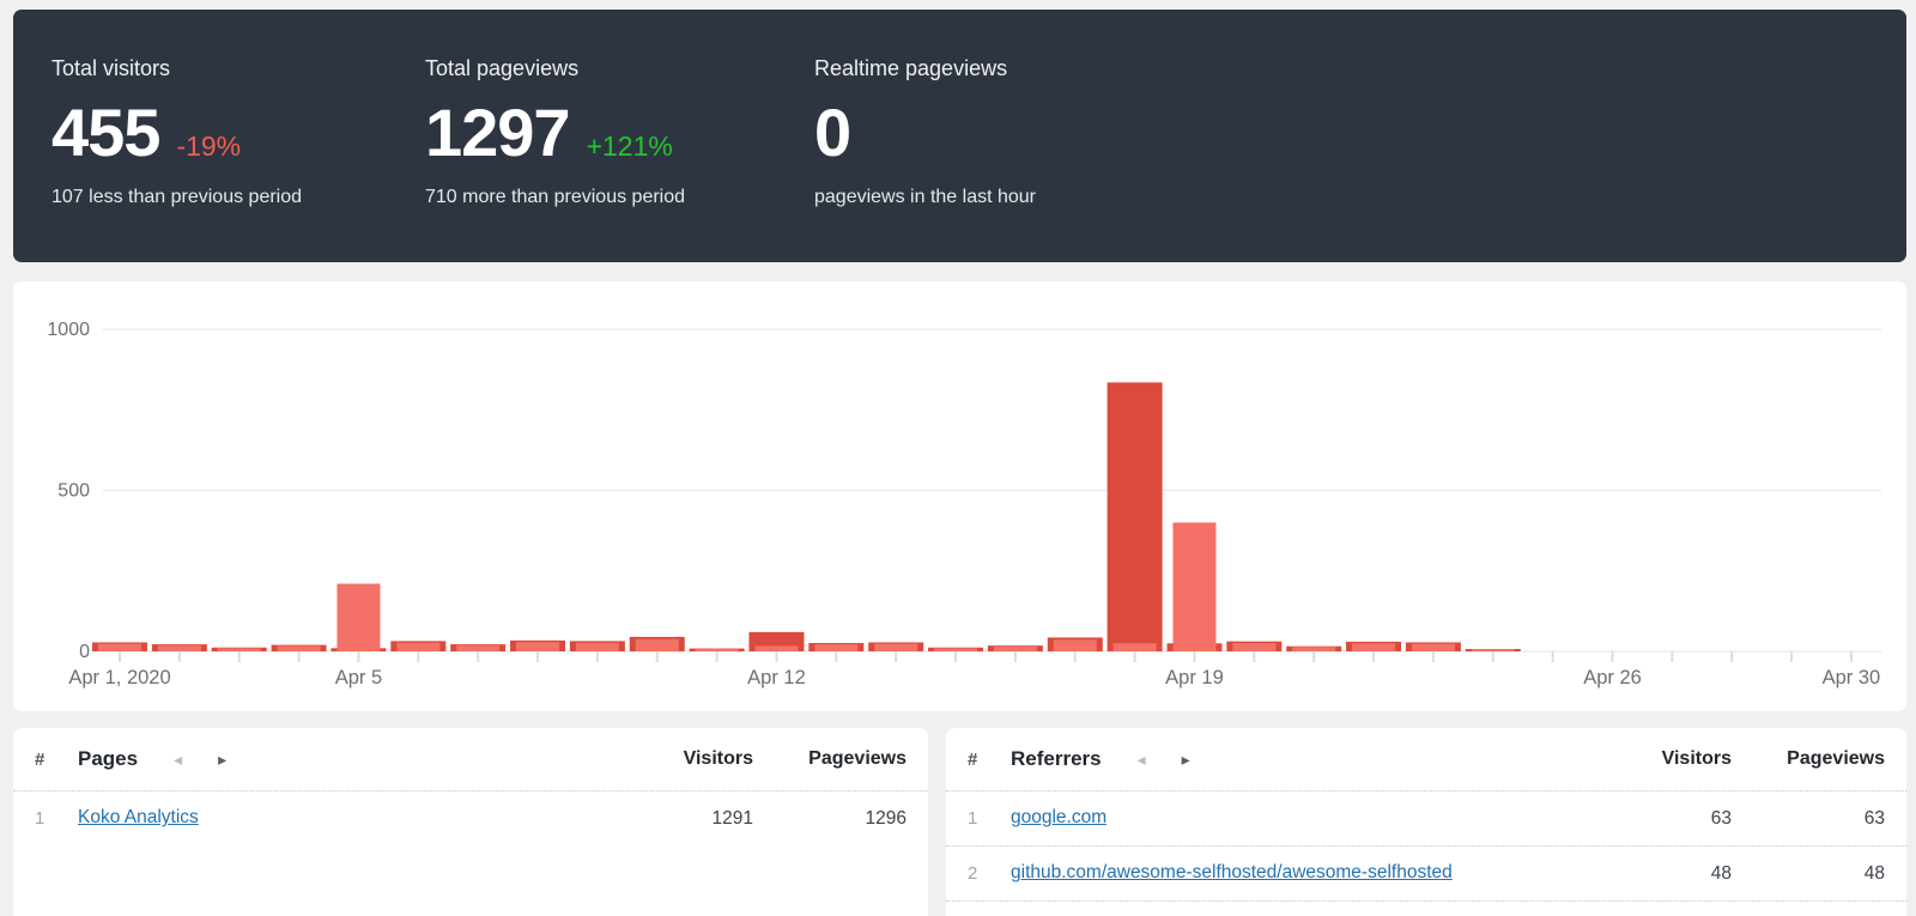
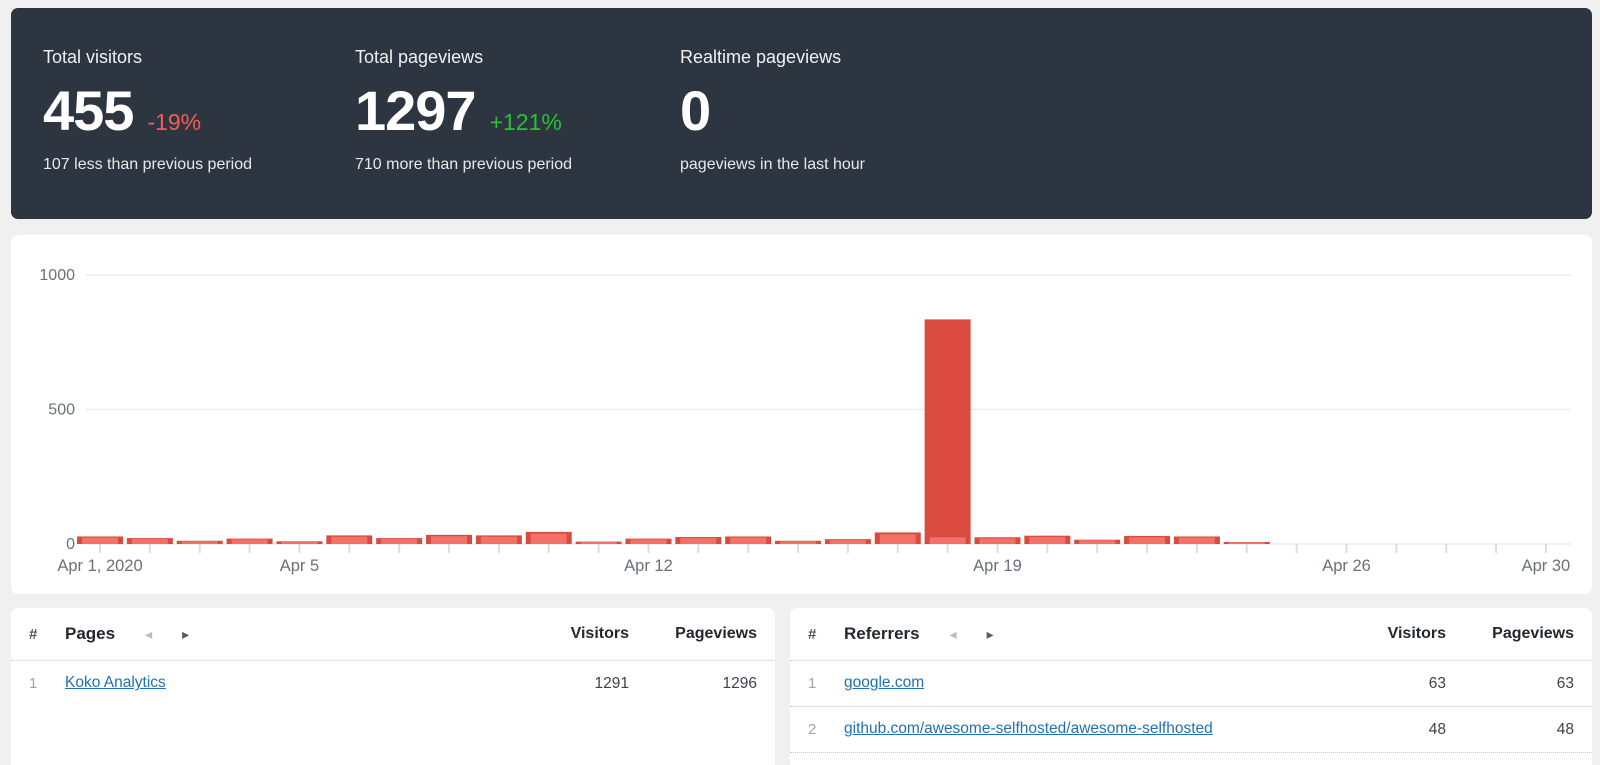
Visitors/Apr 5: 210 -> 10
Pageviews/Apr 12: 60 -> 20
Visitors/Apr 19: 400 -> 20
